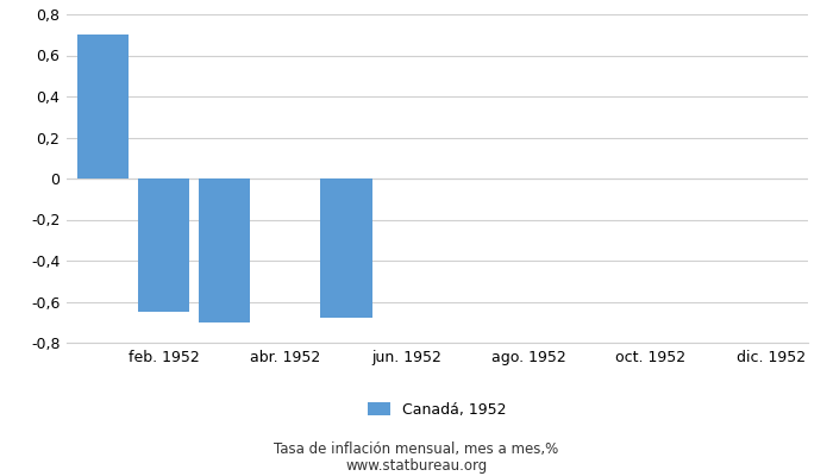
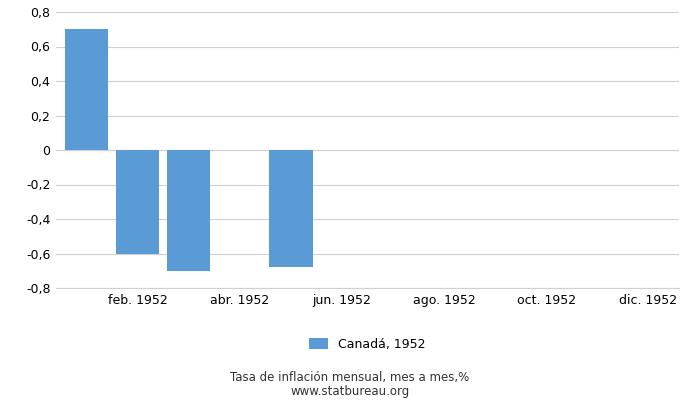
feb. 1952: -0,65 -> -0,60
